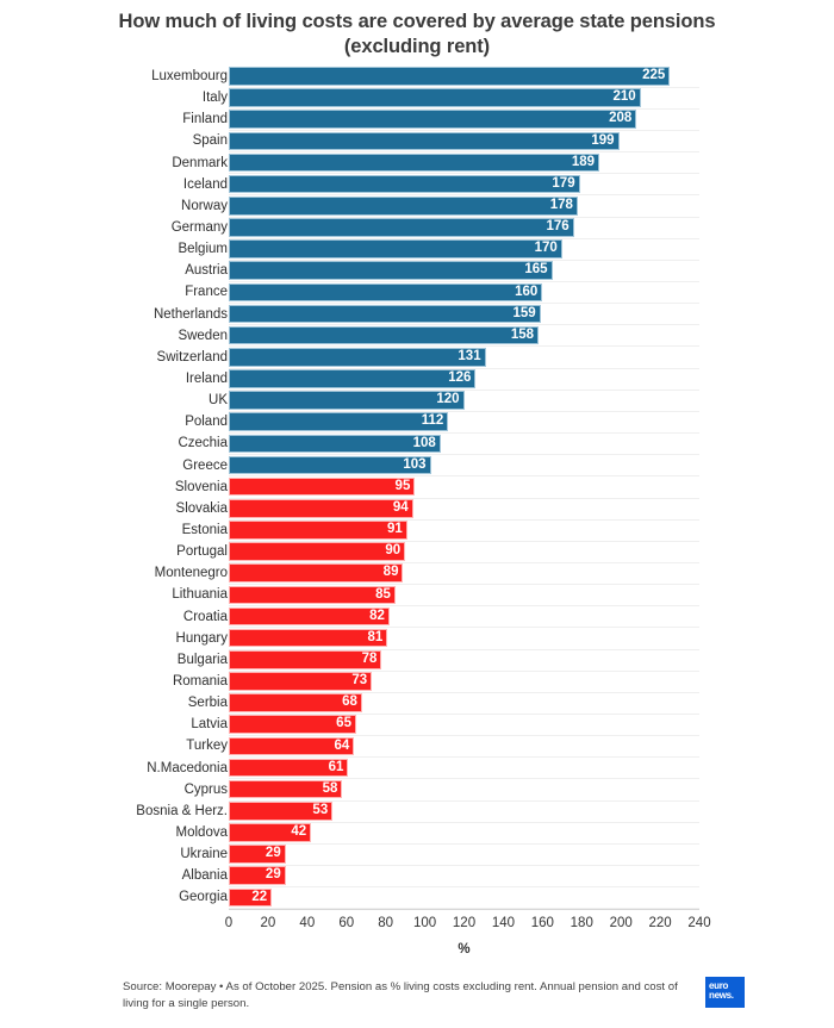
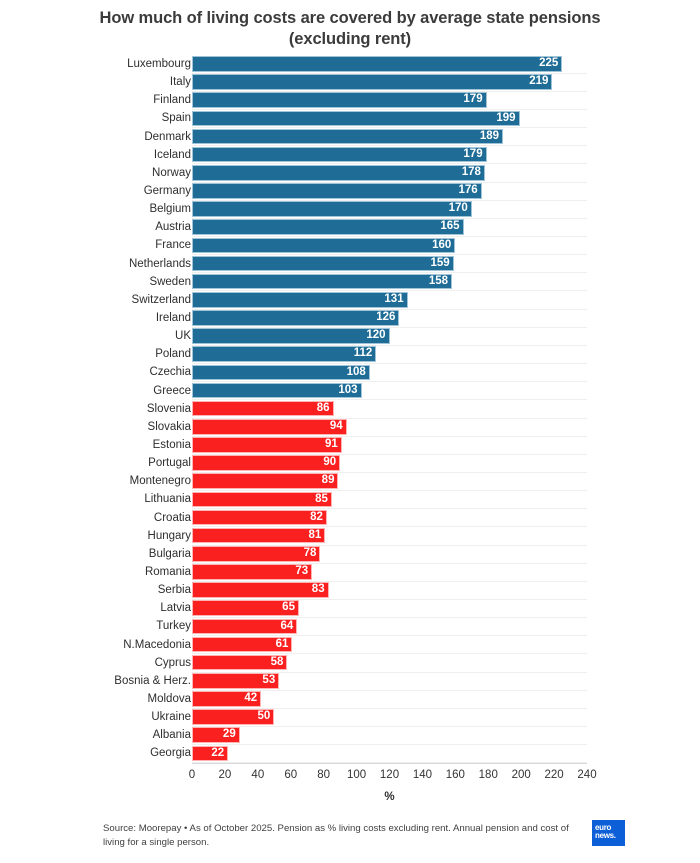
Italy: 210 -> 219
Finland: 208 -> 179
Slovenia: 95 -> 86
Serbia: 68 -> 83
Ukraine: 29 -> 50
